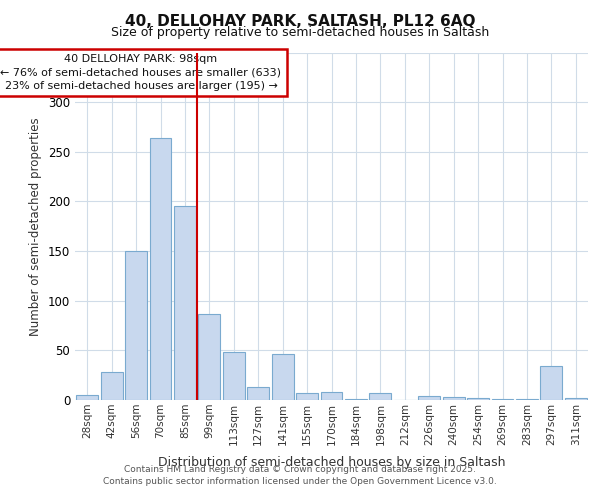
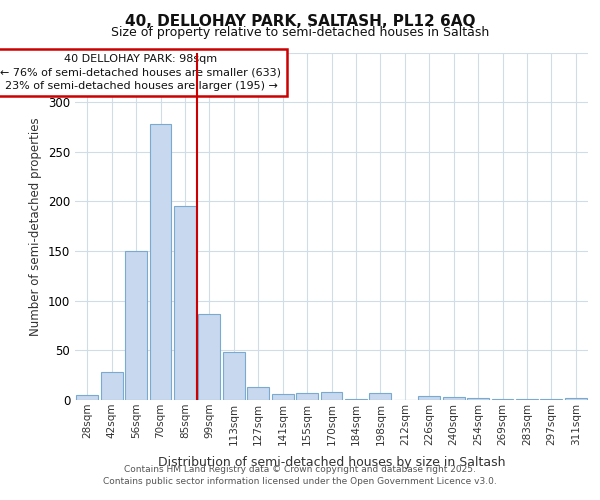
70sqm: 264 -> 278
141sqm: 46 -> 6
297sqm: 34 -> 1
